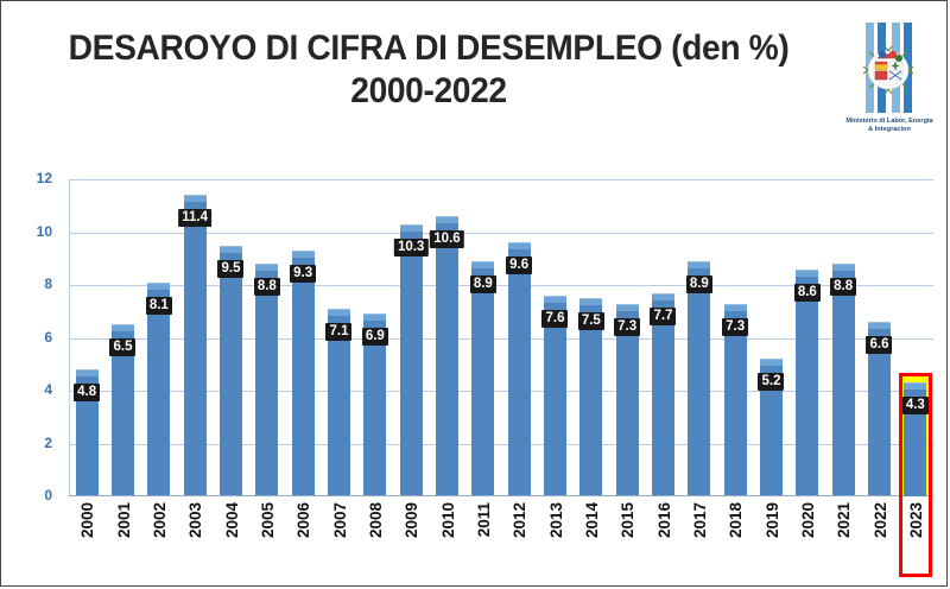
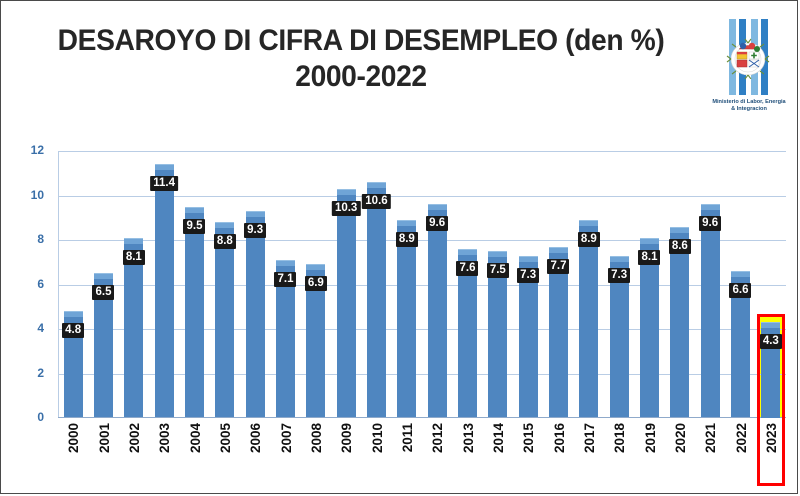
2019: 5.2 -> 8.1
2021: 8.8 -> 9.6
